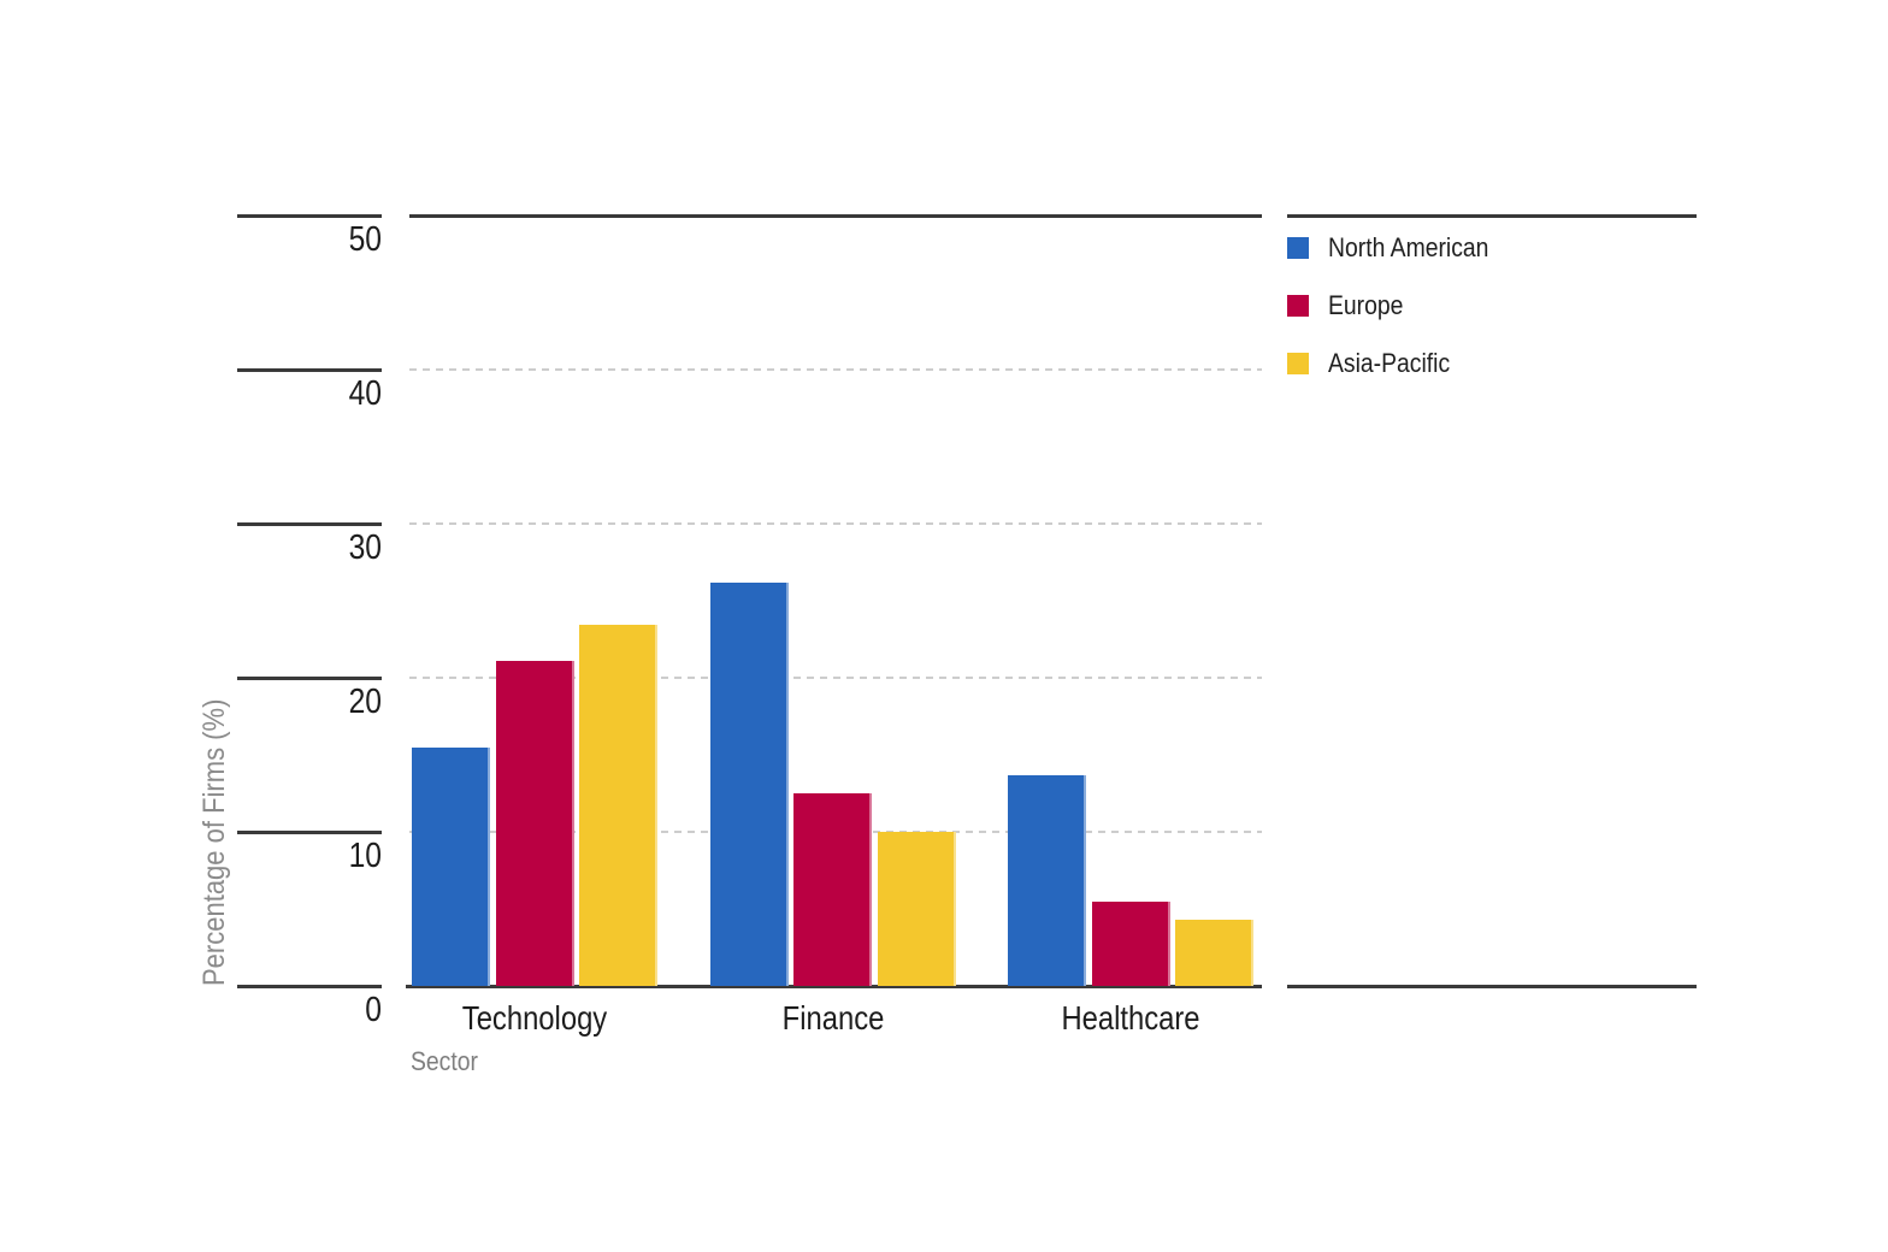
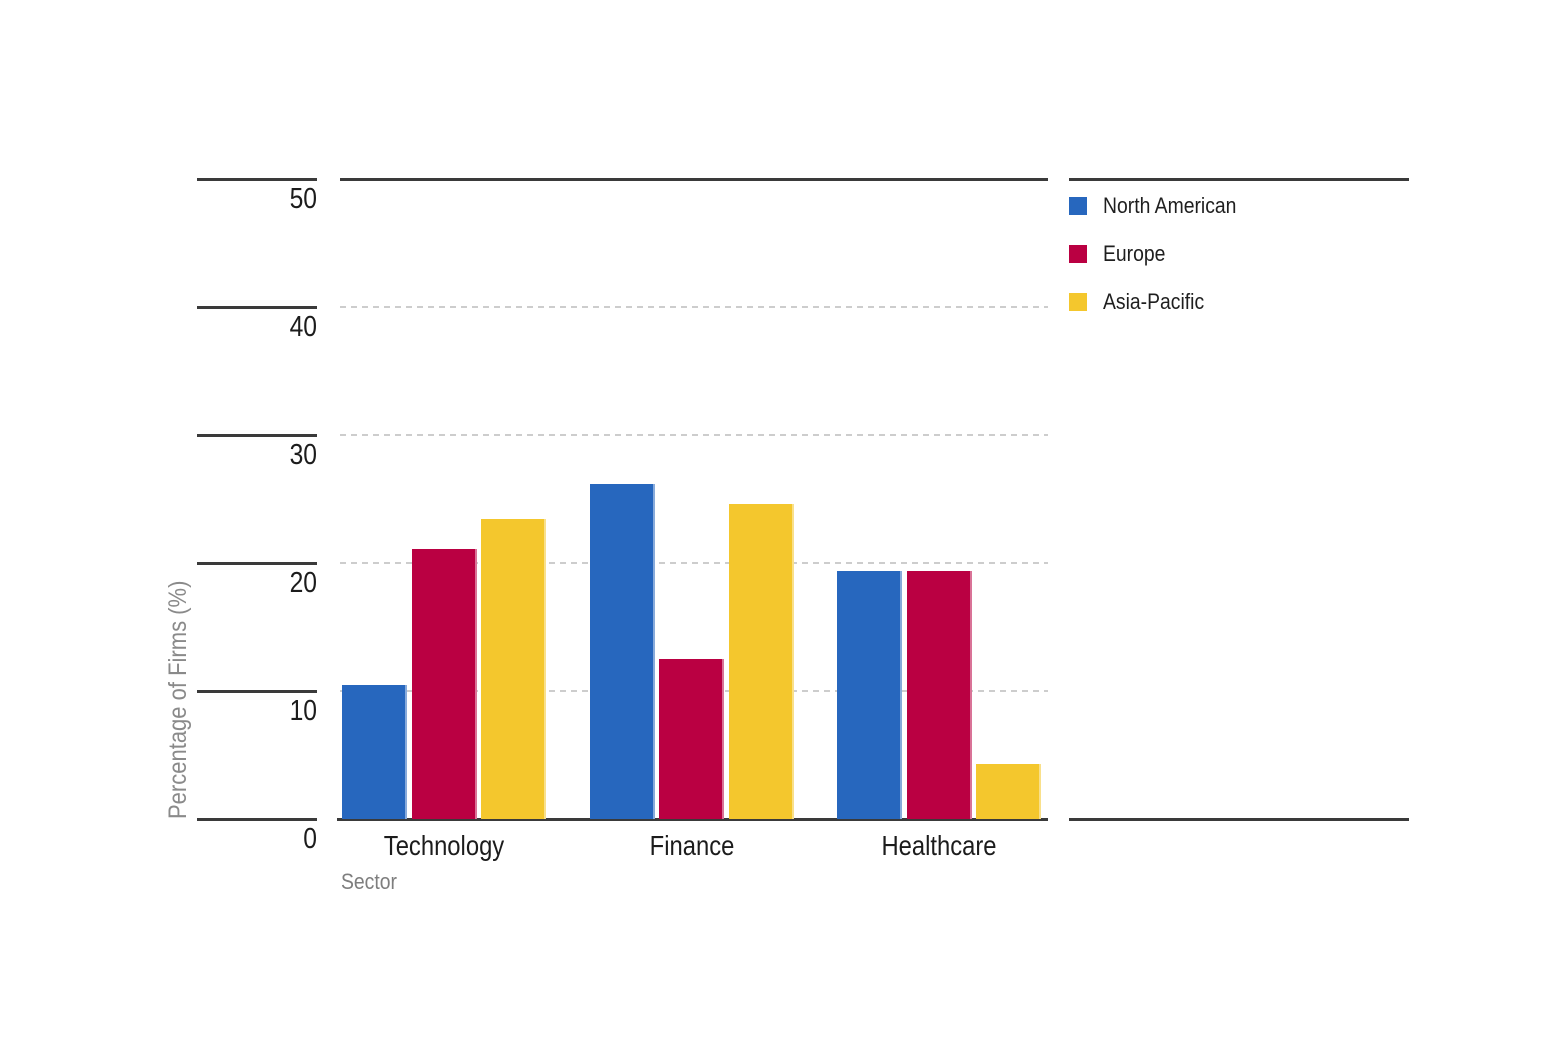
North American/Technology: 15.5 -> 10.5
Asia-Pacific/Finance: 10.0 -> 24.6
North American/Healthcare: 13.7 -> 19.4
Europe/Healthcare: 5.5 -> 19.4
